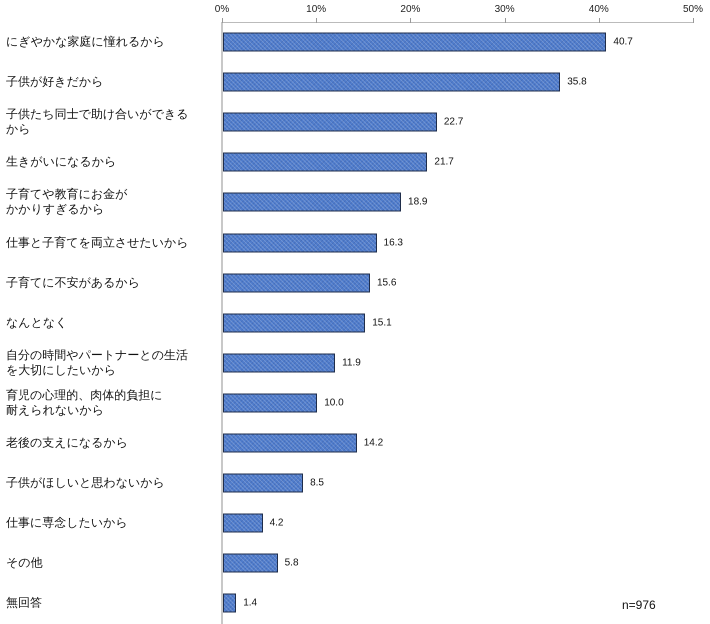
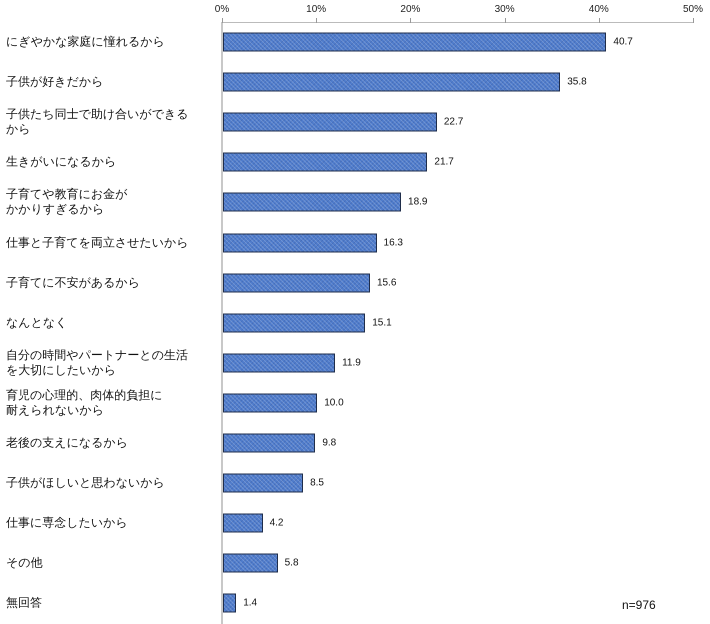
老後の支えになるから: 14.2 -> 9.8
